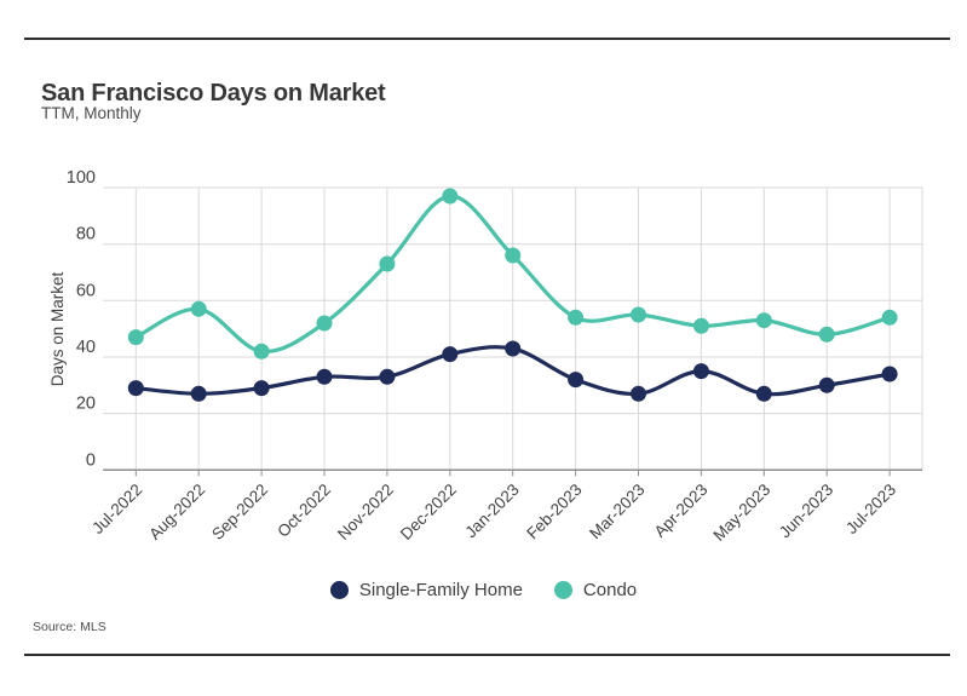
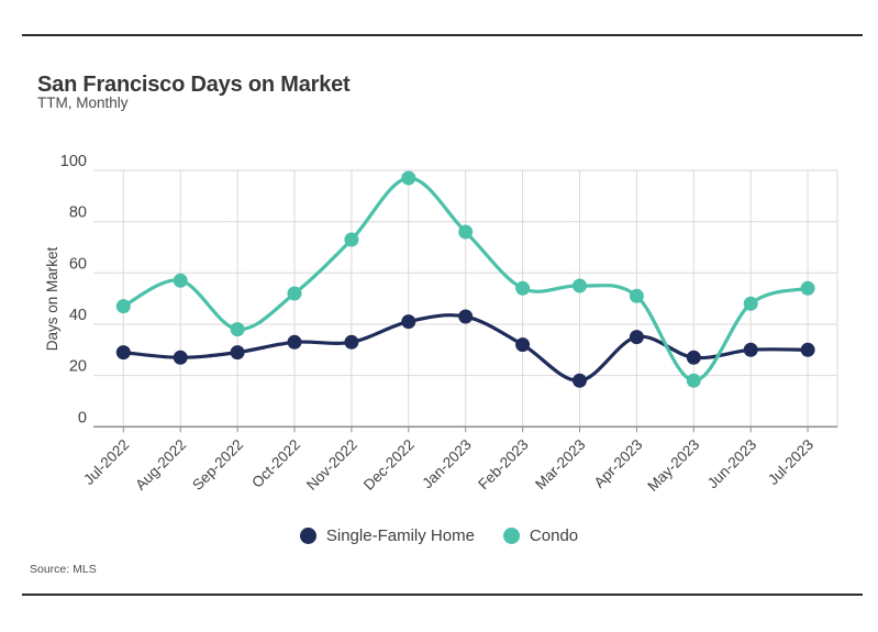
Condo/Sep-2022: 42 -> 38
Single-Family Home/Mar-2023: 27 -> 18
Condo/May-2023: 53 -> 18
Single-Family Home/Jul-2023: 34 -> 30
